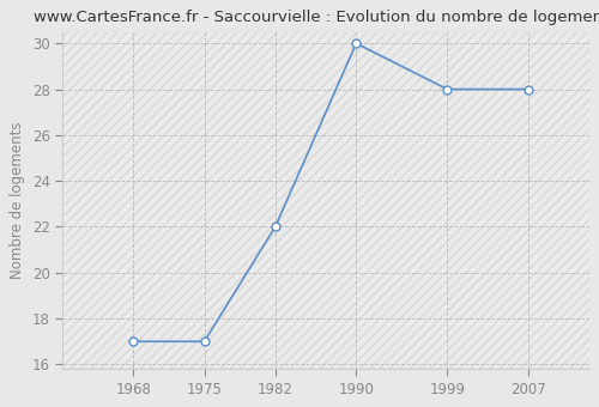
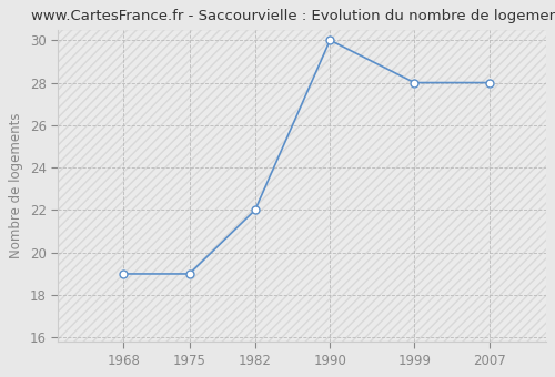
1968: 17 -> 19
1975: 17 -> 19
